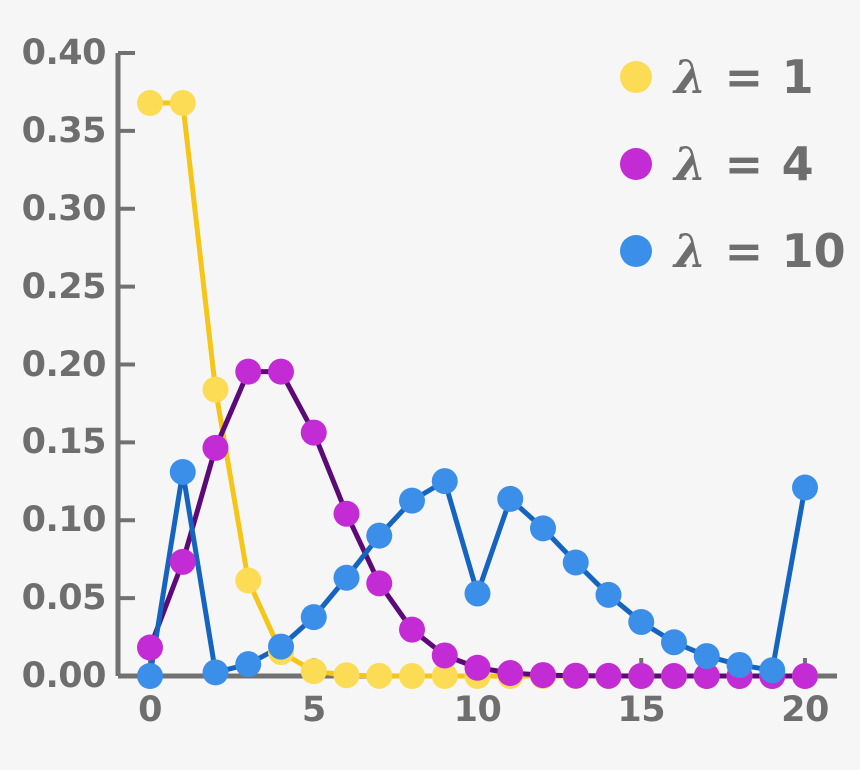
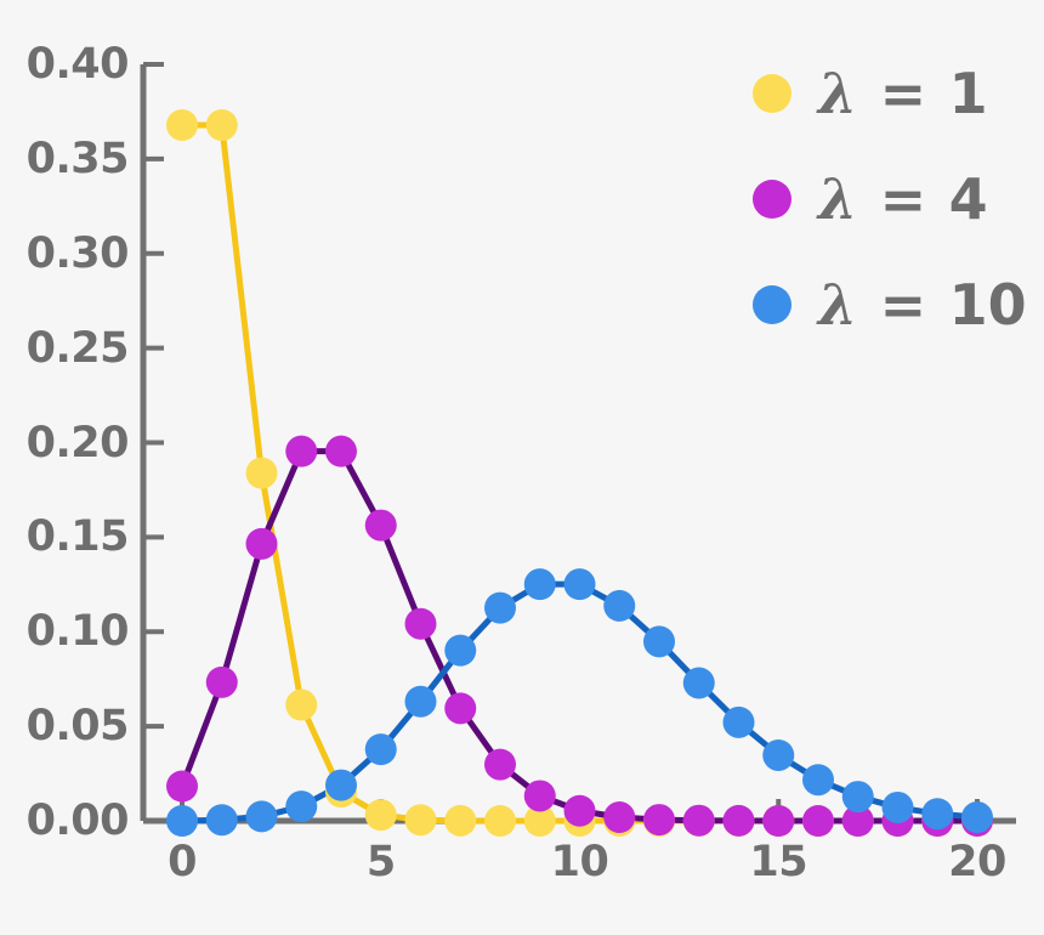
λ = 10/1: 0.131 -> 0.001
λ = 10/10: 0.053 -> 0.125
λ = 10/20: 0.121 -> 0.002
